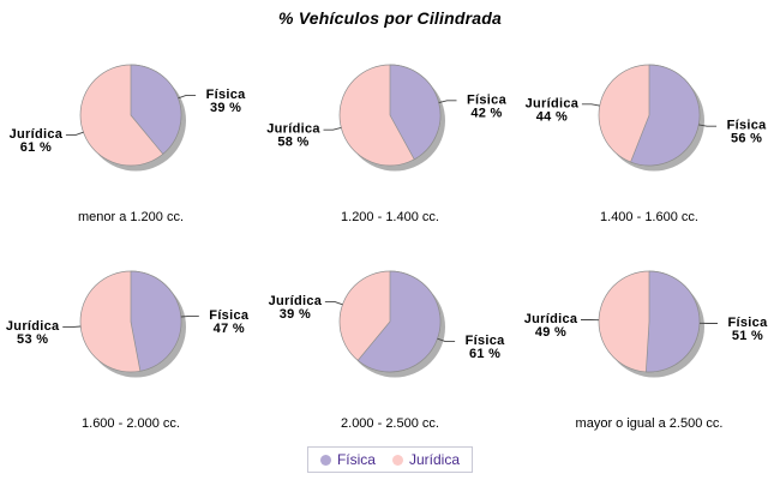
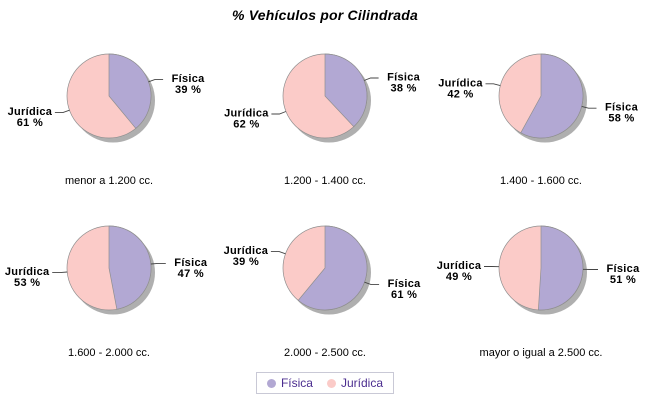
1.200 - 1.400 cc./Física: 42 -> 38
1.200 - 1.400 cc./Jurídica: 58 -> 62
1.400 - 1.600 cc./Física: 56 -> 58
1.400 - 1.600 cc./Jurídica: 44 -> 42
